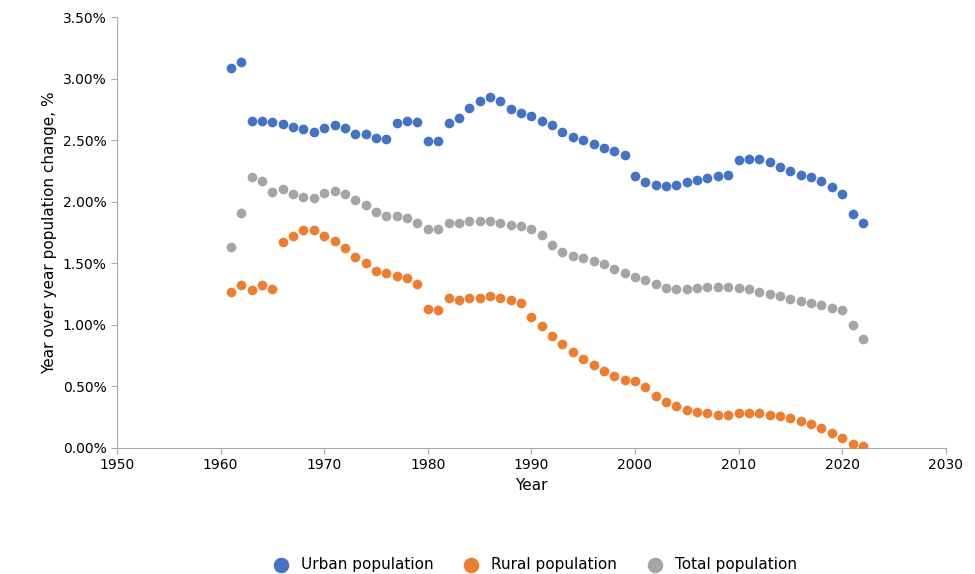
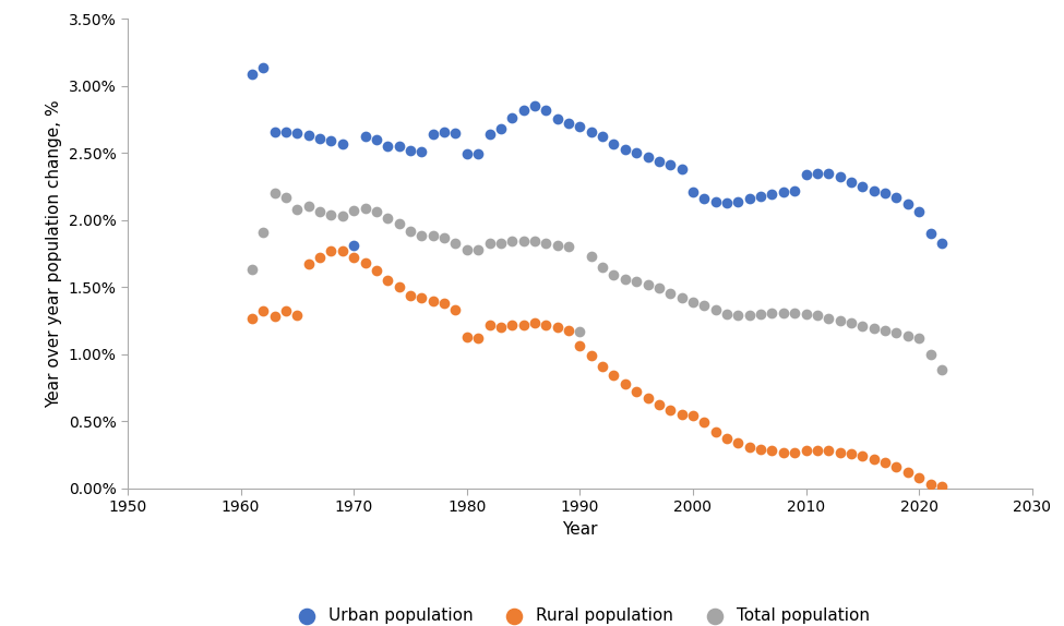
Urban population/1970: 2.60% -> 1.81%
Total population/1990: 1.78% -> 1.17%
